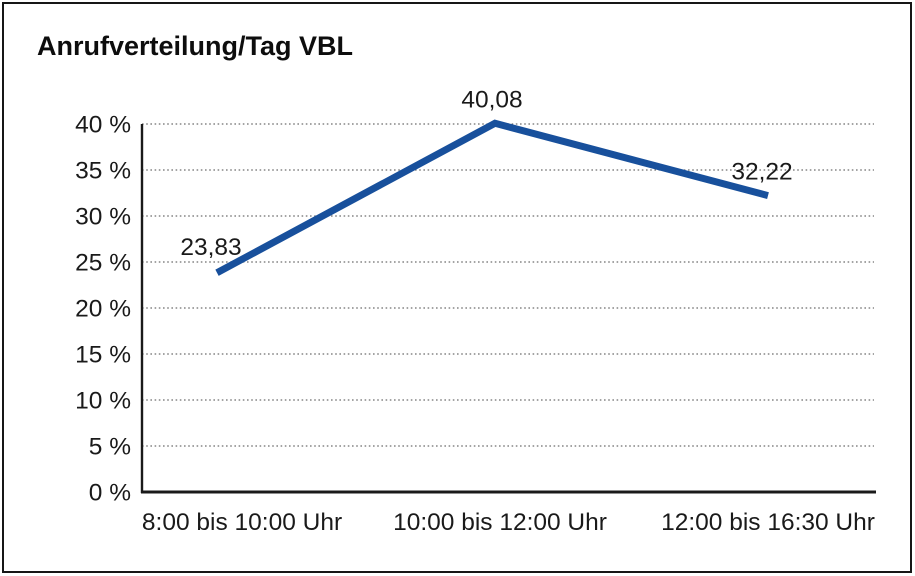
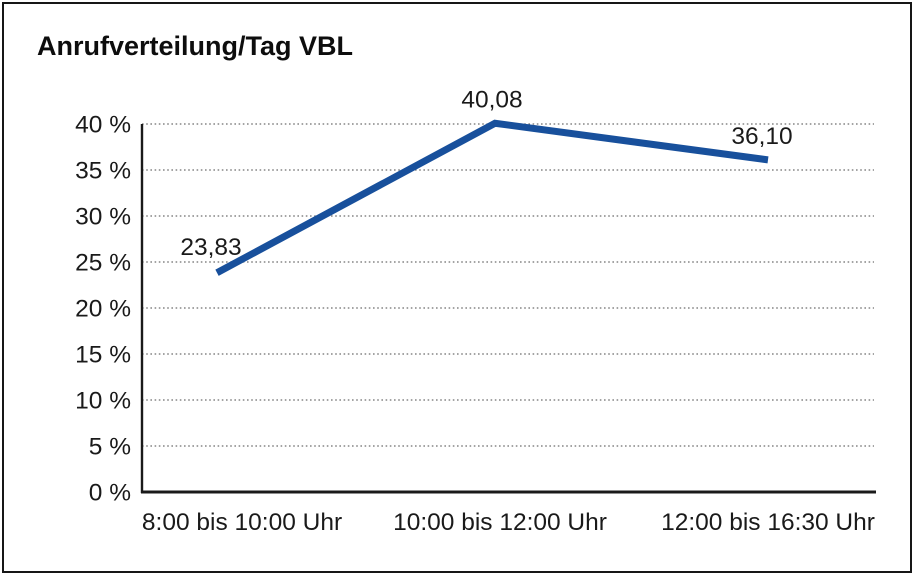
12:00 bis 16:30 Uhr: 32,22 -> 36,10
